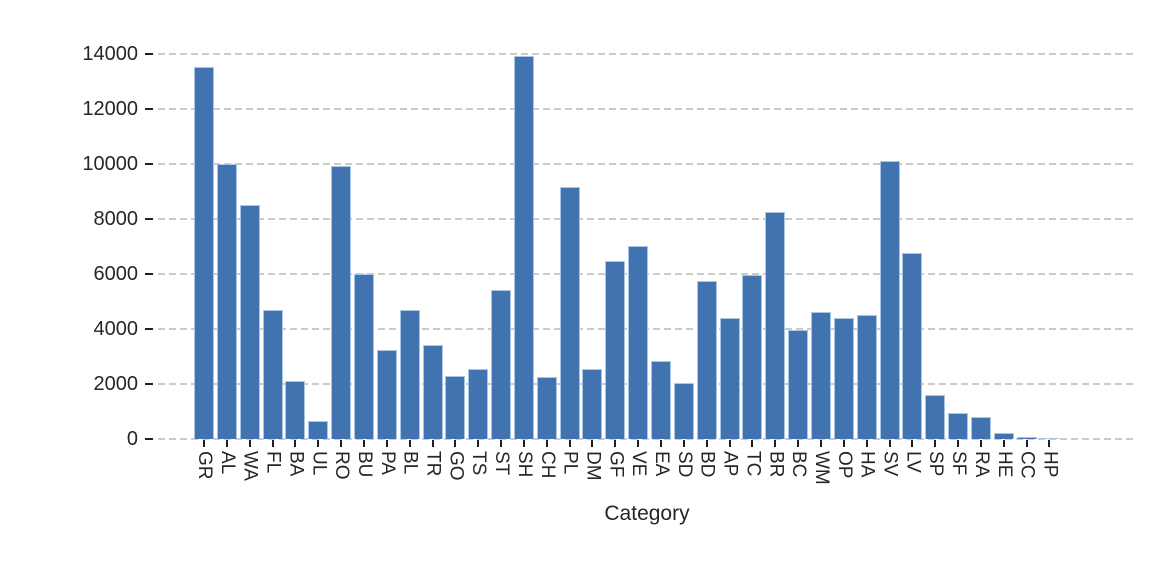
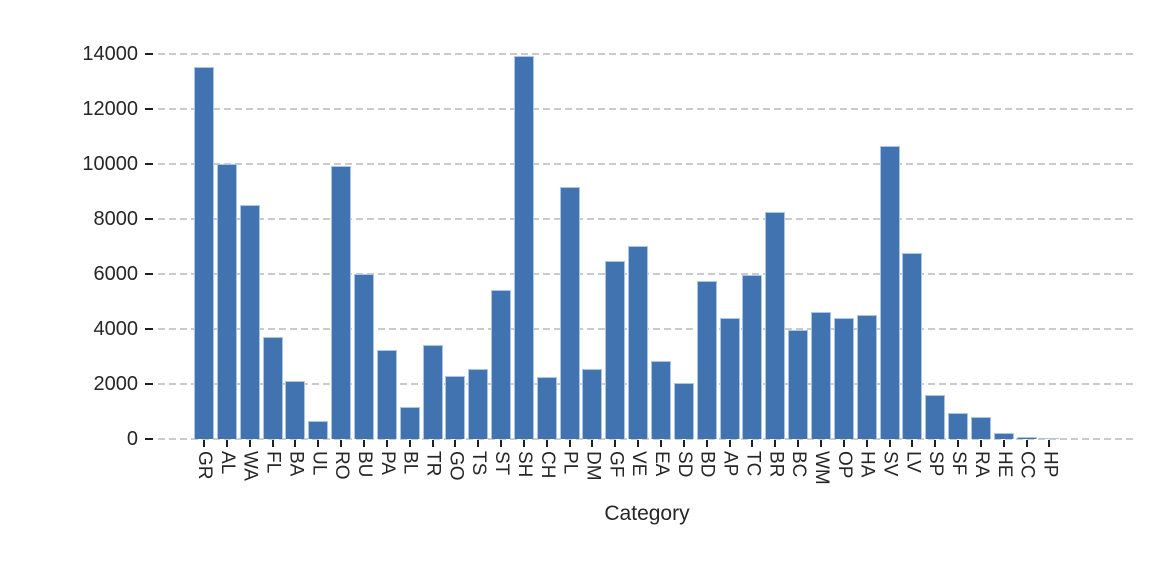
FL: 4700 -> 3700
BL: 4700 -> 1200
SV: 10100 -> 10600
